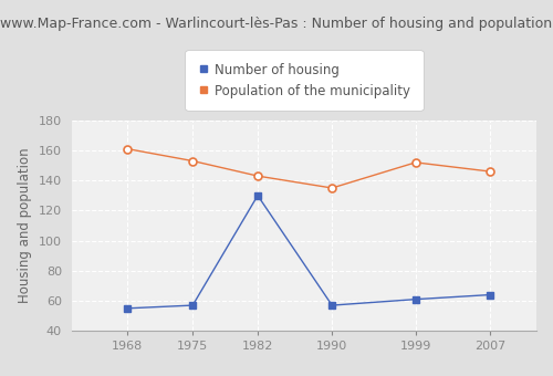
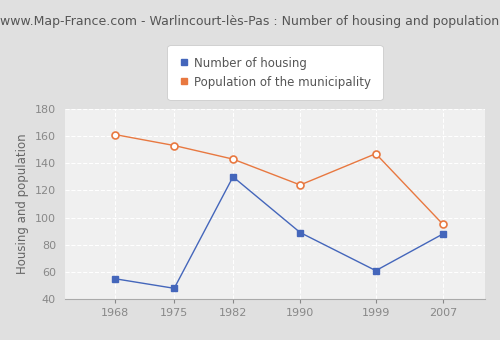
Number of housing/1975: 57 -> 48
Number of housing/1990: 57 -> 89
Population of the municipality/1990: 135 -> 124
Population of the municipality/1999: 152 -> 147
Number of housing/2007: 64 -> 88
Population of the municipality/2007: 146 -> 95
